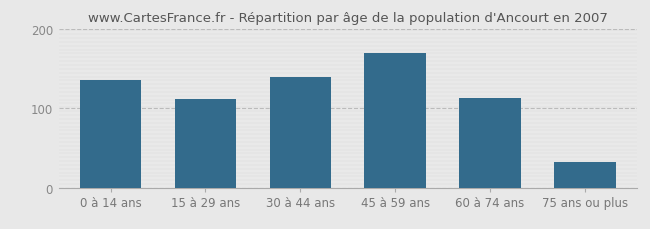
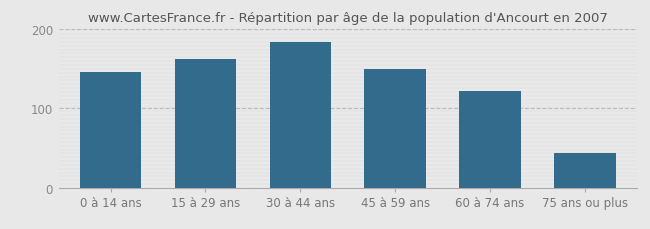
0 à 14 ans: 135 -> 146
15 à 29 ans: 112 -> 162
30 à 44 ans: 140 -> 184
45 à 59 ans: 170 -> 150
60 à 74 ans: 113 -> 122
75 ans ou plus: 32 -> 44
